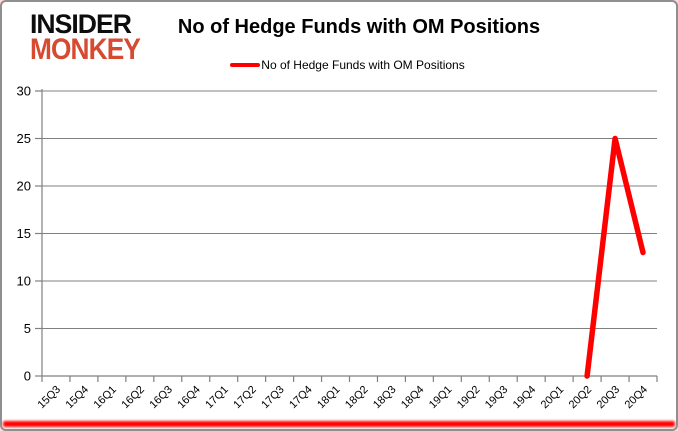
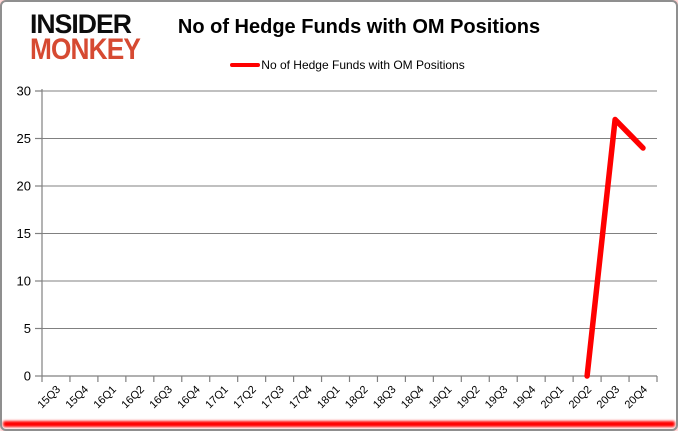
20Q3: 25 -> 27
20Q4: 13 -> 24
